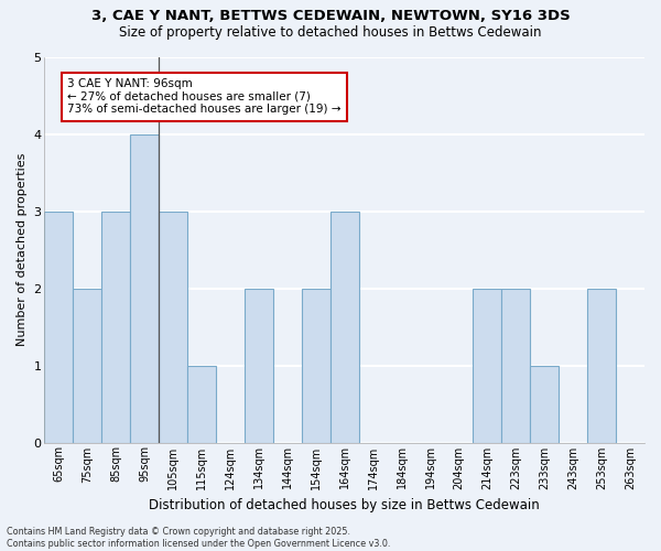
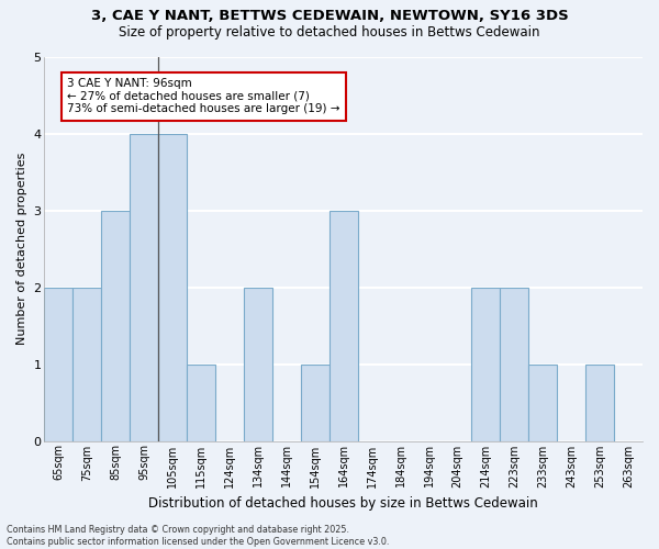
65sqm: 3 -> 2
105sqm: 3 -> 4
154sqm: 2 -> 1
253sqm: 2 -> 1
